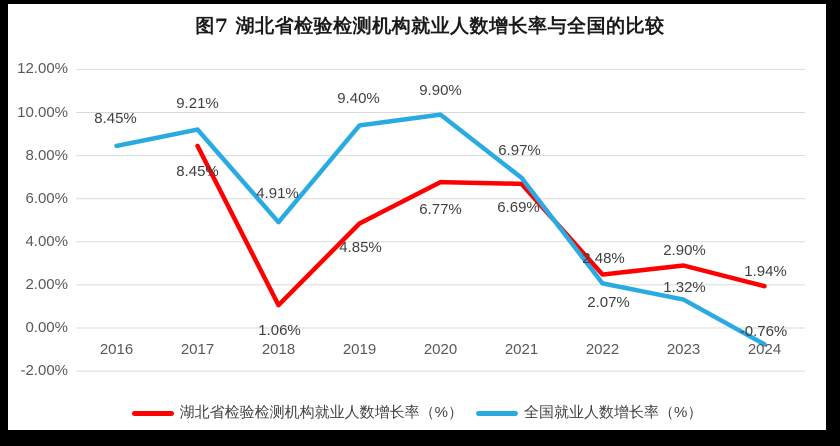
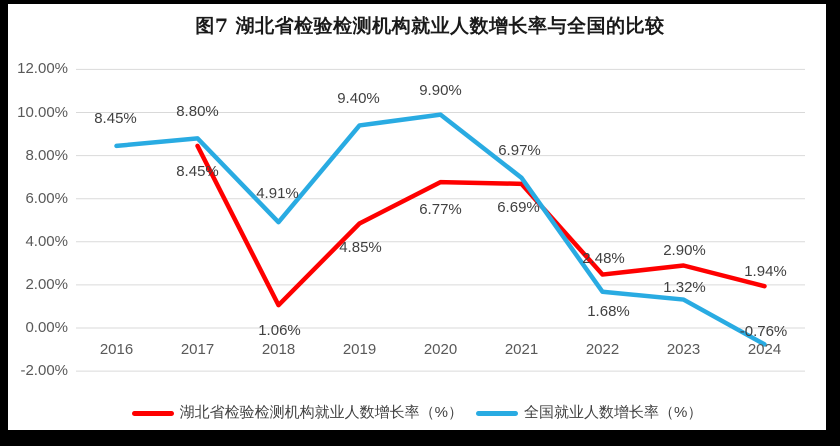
全国就业人数增长率（%）/2017: 9.21% -> 8.80%
全国就业人数增长率（%）/2022: 2.07% -> 1.68%
